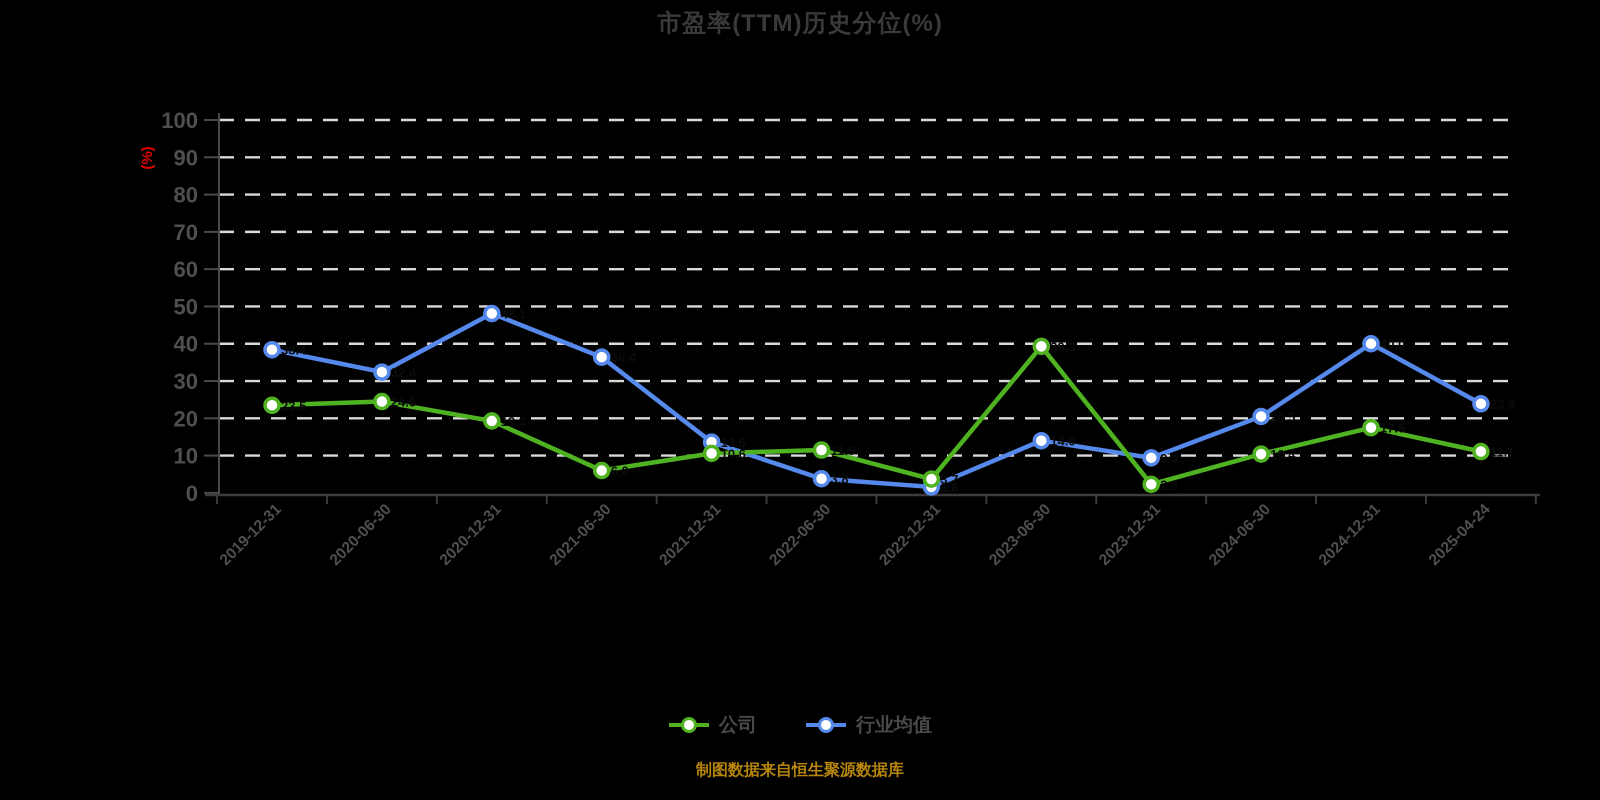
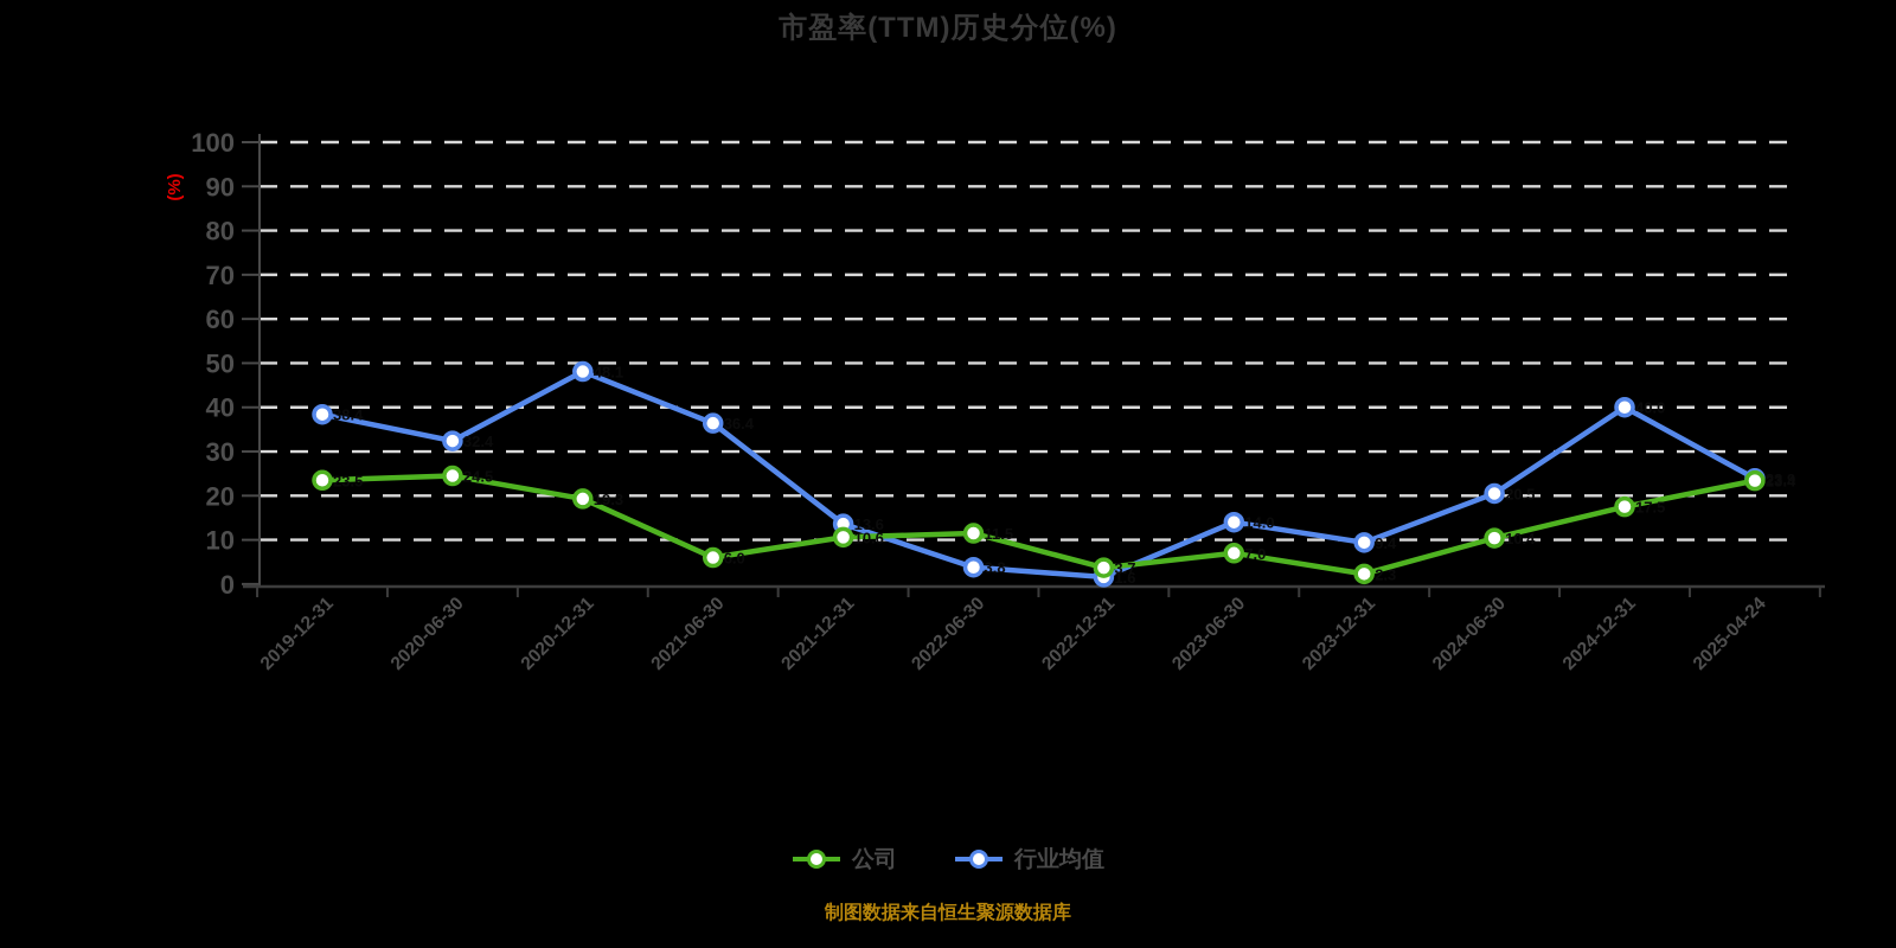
公司/2023-06-30: 39.3 -> 7.0
公司/2025-04-24: 11.1 -> 23.4
